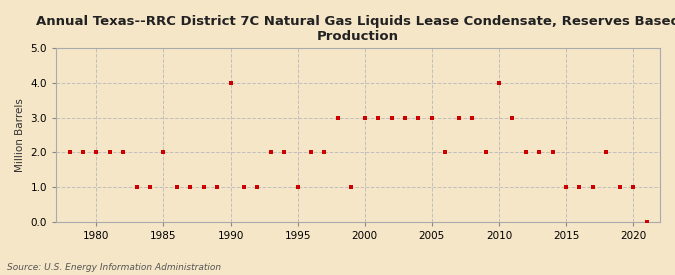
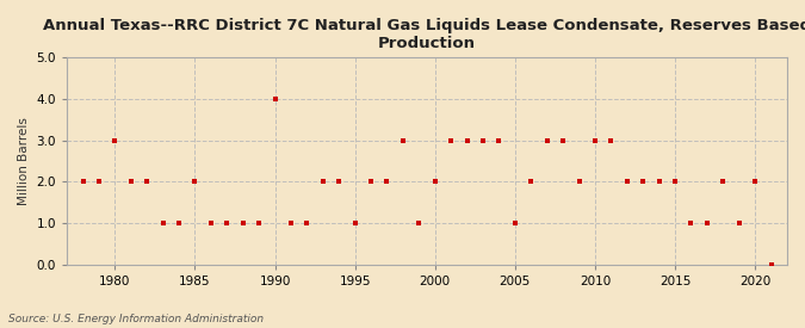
1980: 2 -> 3
2000: 3 -> 2
2005: 3 -> 1
2010: 4 -> 3
2015: 1 -> 2
2020: 1 -> 2
